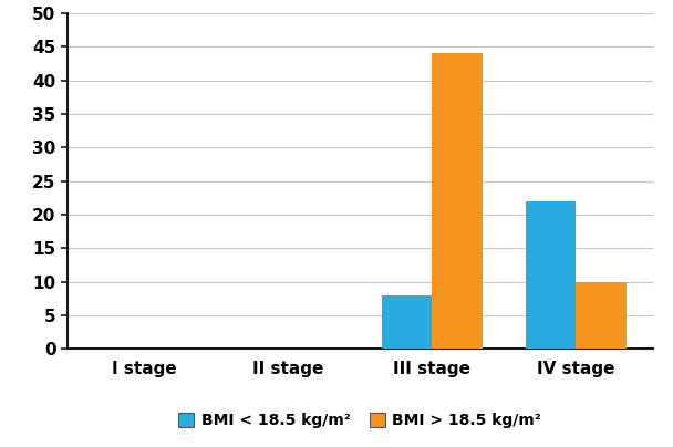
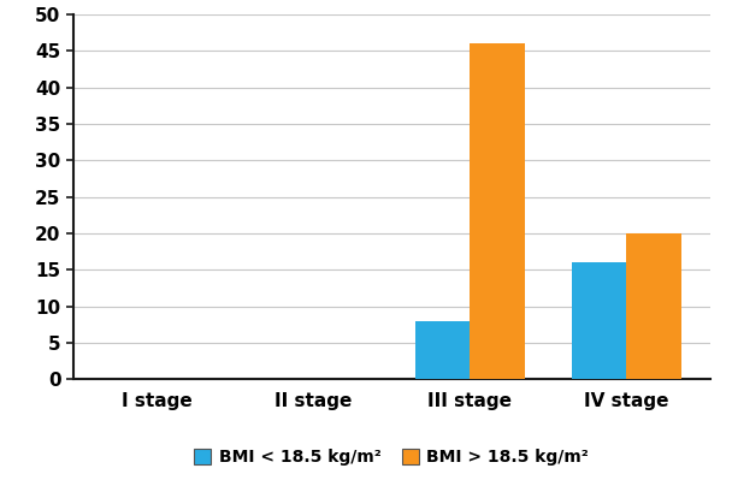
BMI > 18.5 kg/m²/III stage: 44 -> 46
BMI < 18.5 kg/m²/IV stage: 22 -> 16
BMI > 18.5 kg/m²/IV stage: 10 -> 20
